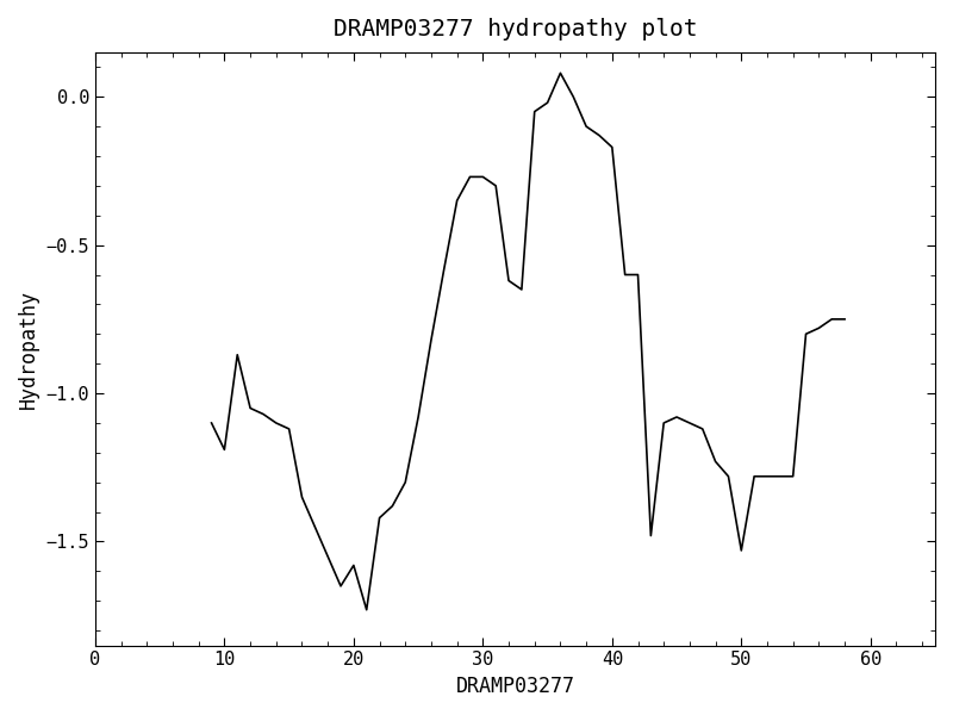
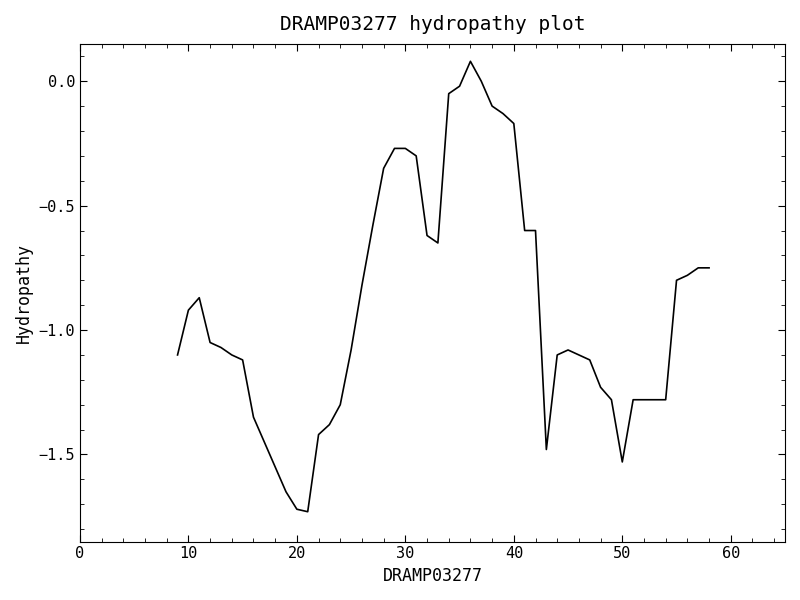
10: -1.19 -> -0.92
20: -1.58 -> -1.72
